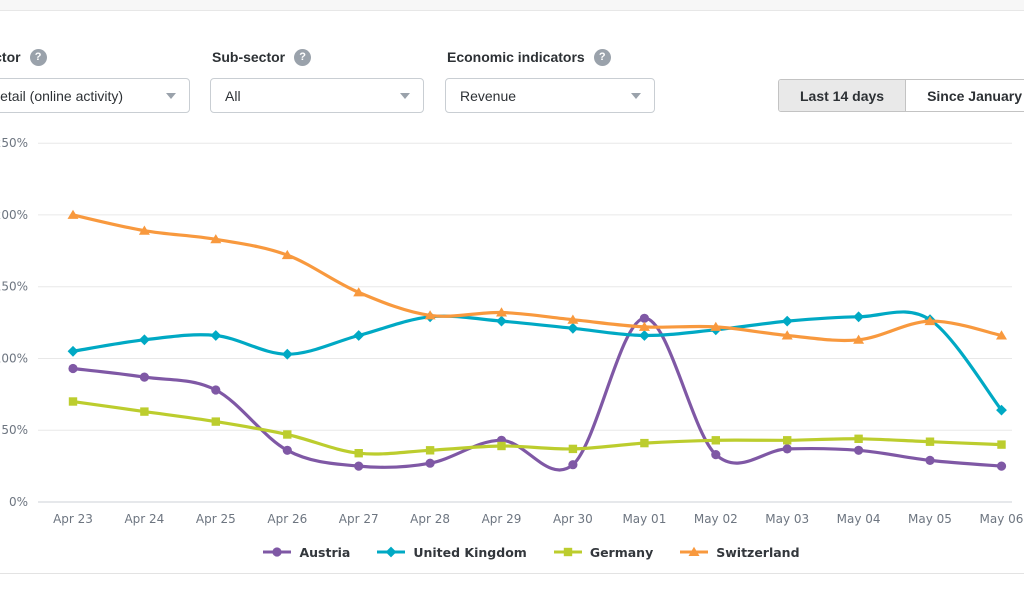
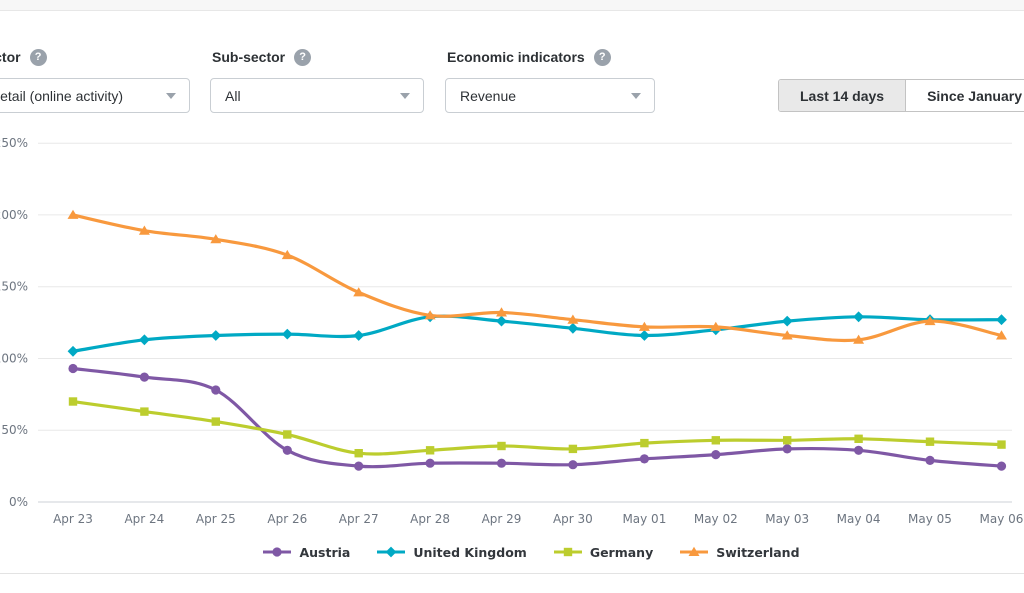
United Kingdom/Apr 26: 103% -> 117%
Austria/Apr 29: 43% -> 27%
Austria/May 01: 128% -> 30%
United Kingdom/May 06: 64% -> 127%
